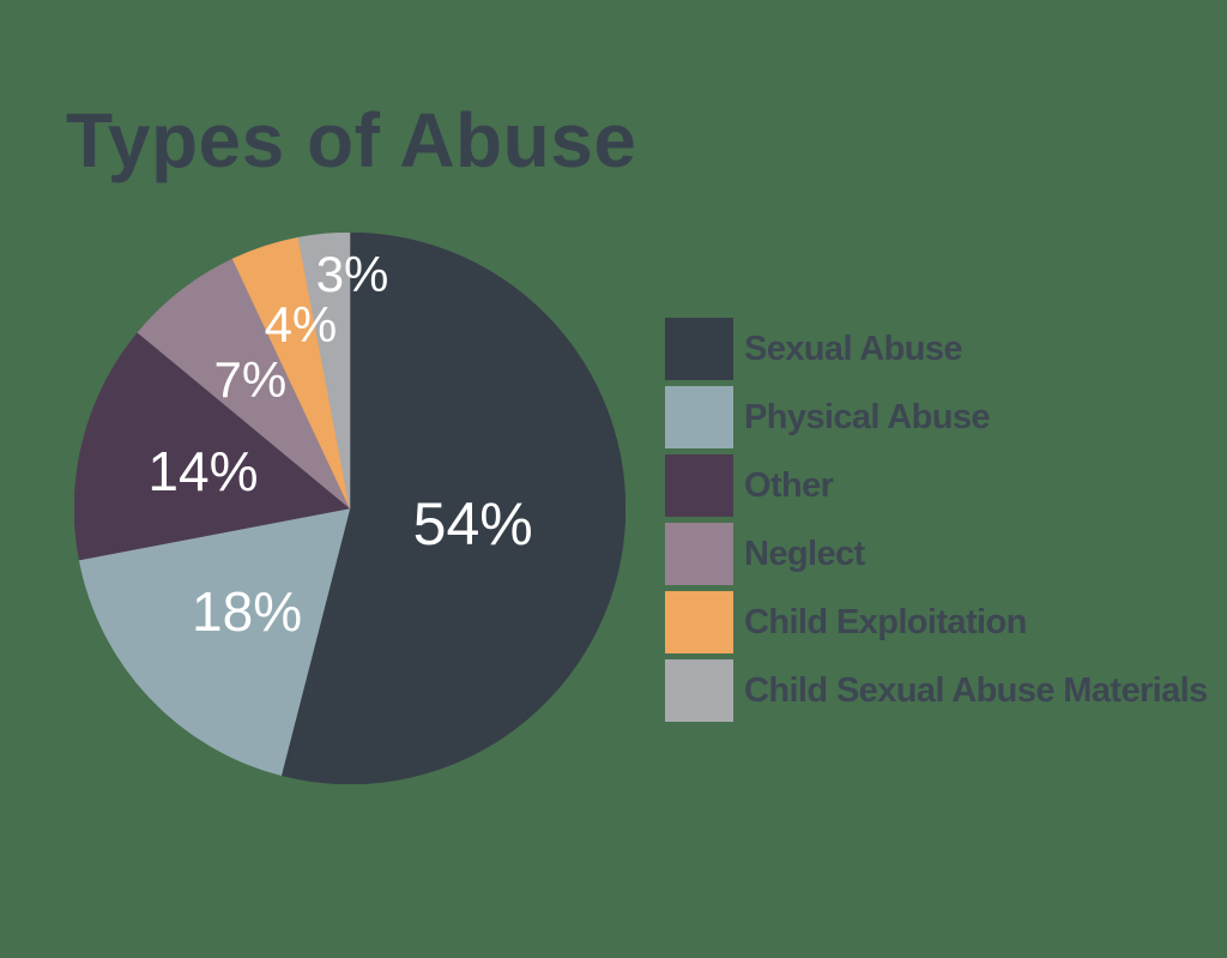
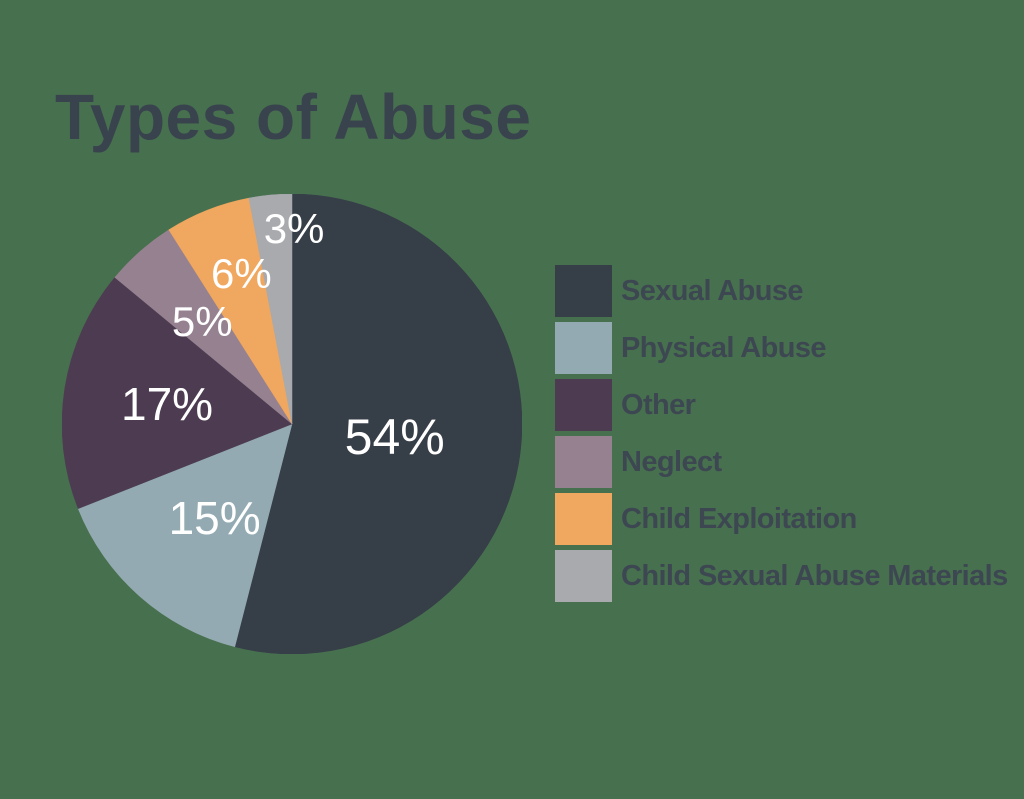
Physical Abuse: 18% -> 15%
Other: 14% -> 17%
Neglect: 7% -> 5%
Child Exploitation: 4% -> 6%
